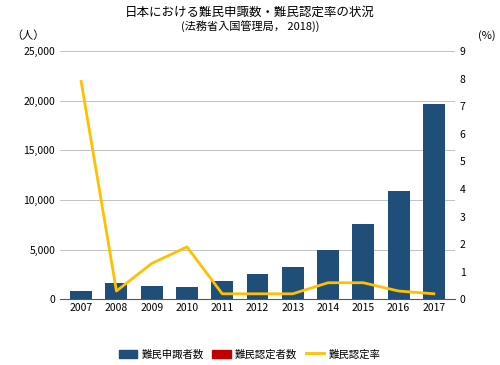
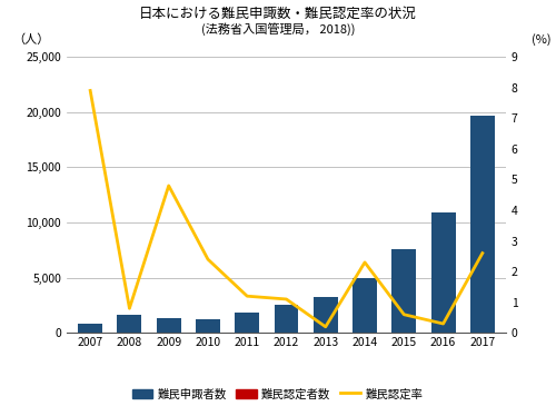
難民認定率/2008: 0.3 -> 0.8
難民認定率/2009: 1.3 -> 4.8
難民認定率/2010: 1.9 -> 2.4
難民認定率/2011: 0.2 -> 1.2
難民認定率/2012: 0.2 -> 1.1
難民認定率/2014: 0.6 -> 2.3
難民認定率/2017: 0.2 -> 2.6
